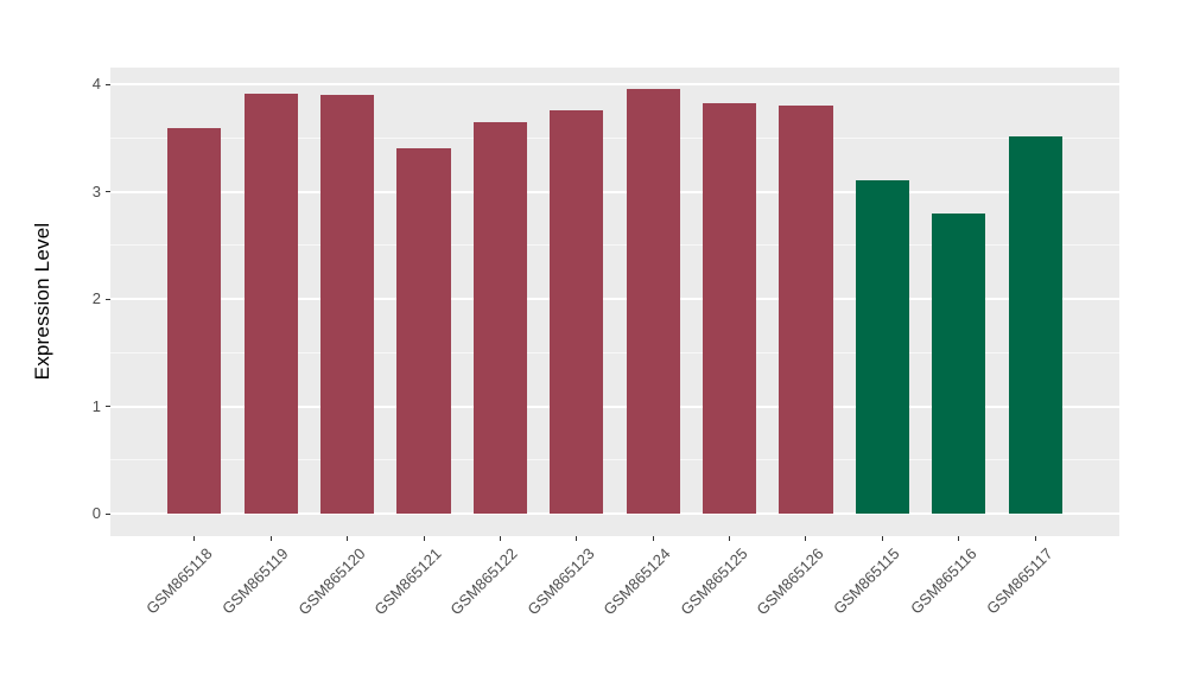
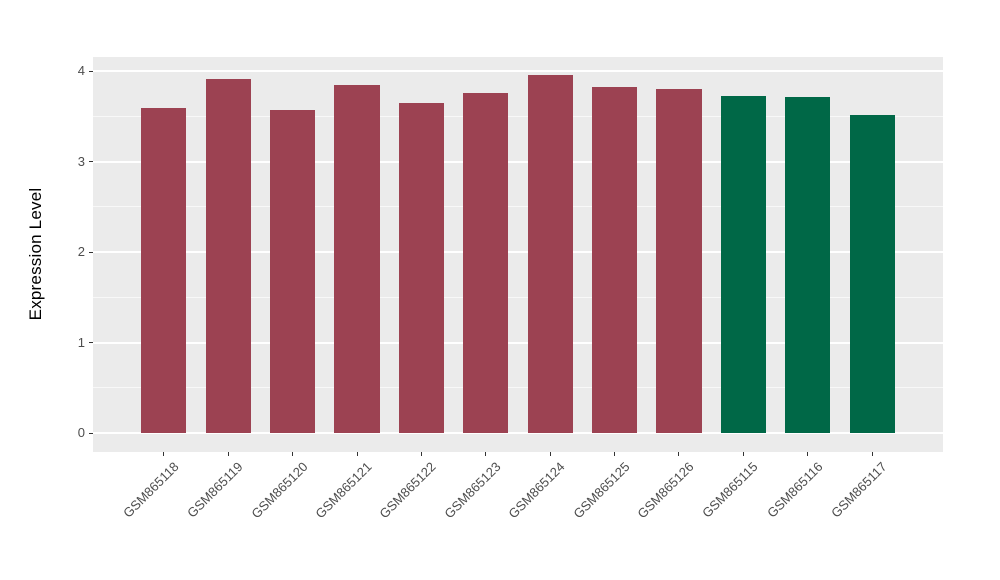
GSM865120: 3.9 -> 3.6
GSM865121: 3.4 -> 3.8
GSM865115: 3.1 -> 3.7
GSM865116: 2.8 -> 3.7
